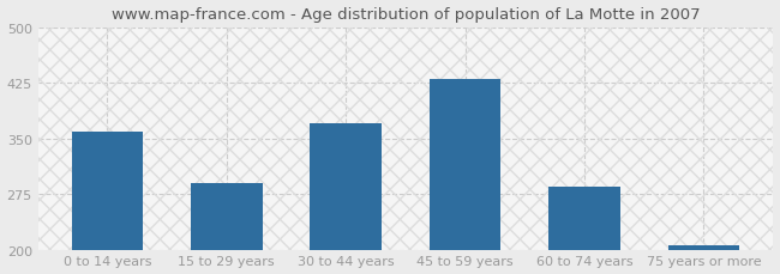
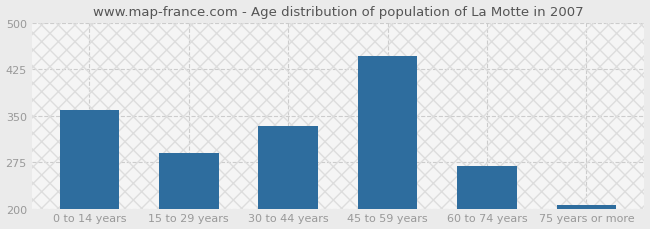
30 to 44 years: 370 -> 334
45 to 59 years: 430 -> 446
60 to 74 years: 285 -> 268
